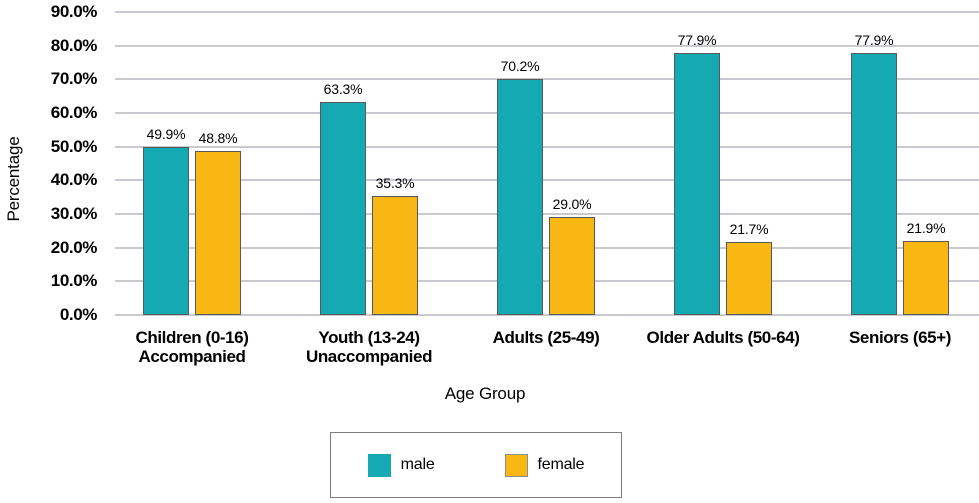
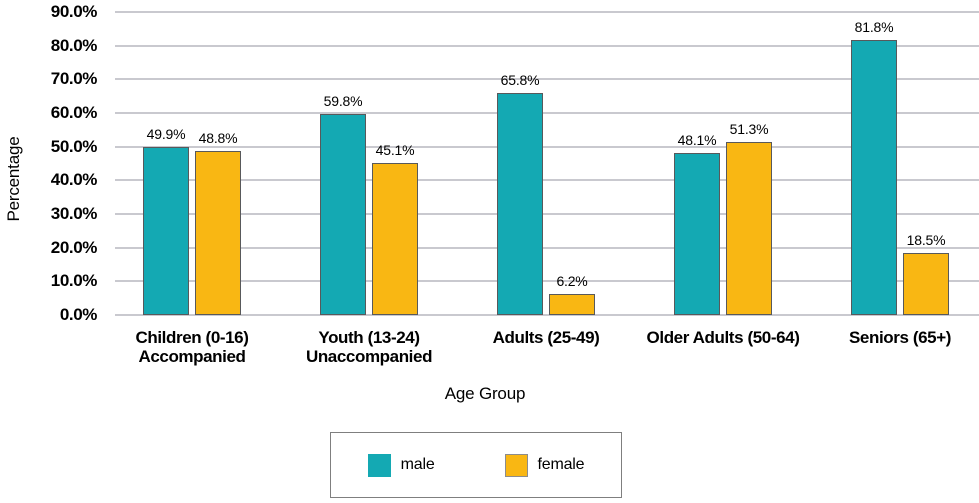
male/Youth (13-24) Unaccompanied: 63.3% -> 59.8%
female/Youth (13-24) Unaccompanied: 35.3% -> 45.1%
male/Adults (25-49): 70.2% -> 65.8%
female/Adults (25-49): 29.0% -> 6.2%
male/Older Adults (50-64): 77.9% -> 48.1%
female/Older Adults (50-64): 21.7% -> 51.3%
male/Seniors (65+): 77.9% -> 81.8%
female/Seniors (65+): 21.9% -> 18.5%
